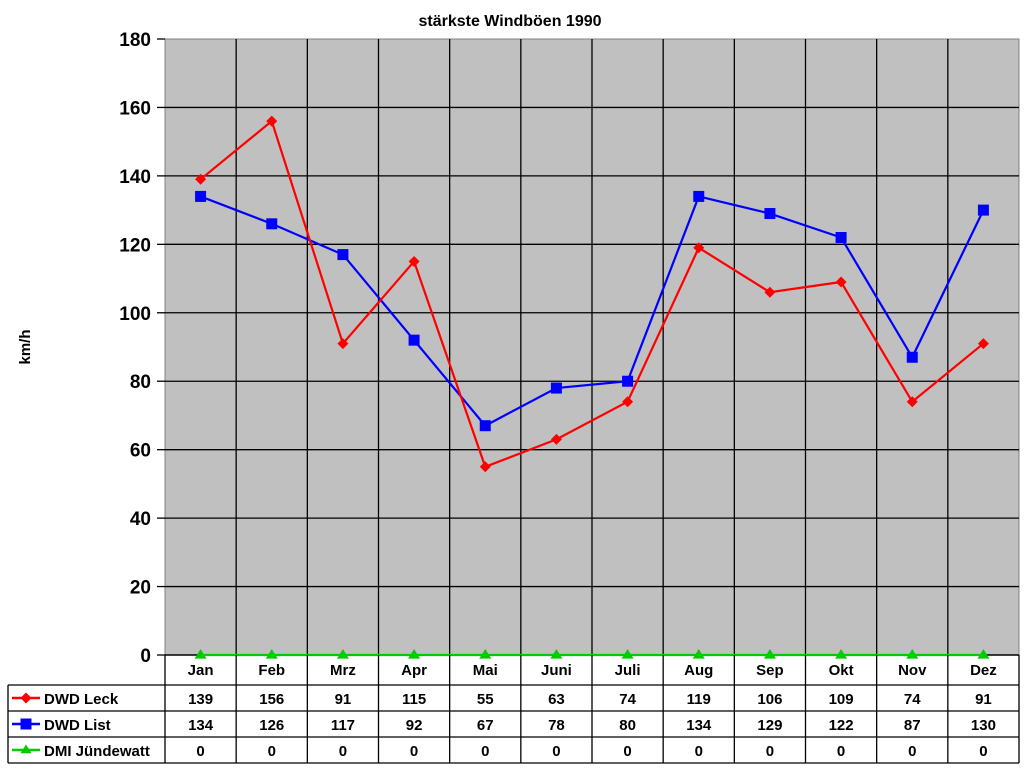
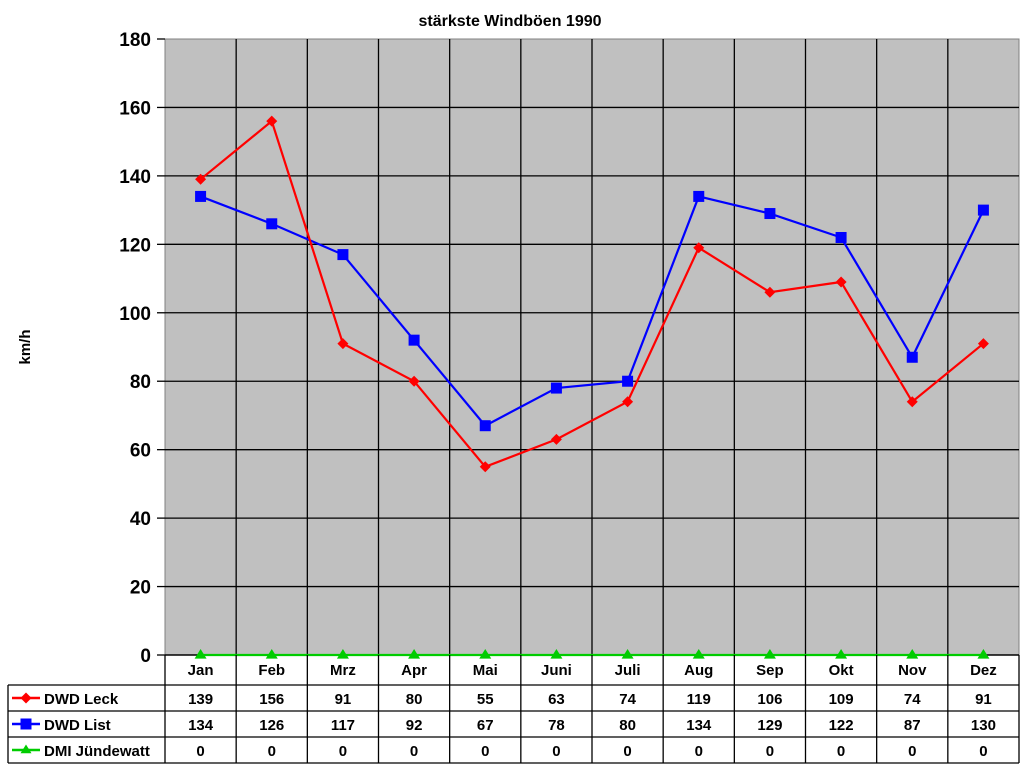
DWD Leck/Apr: 115 -> 80
